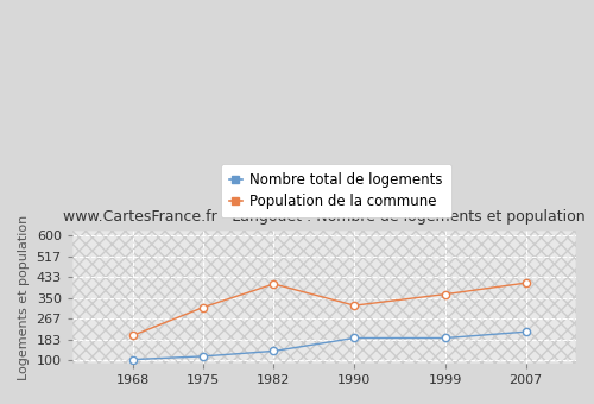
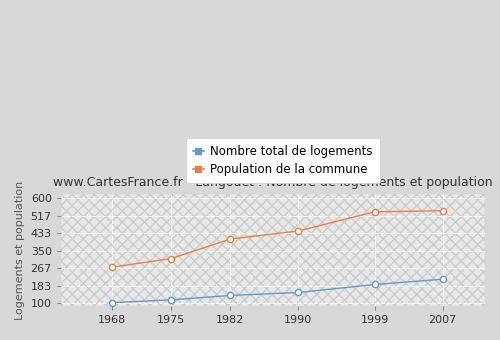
Population de la commune/1968: 200 -> 272
Nombre total de logements/1990: 190 -> 152
Population de la commune/1990: 320 -> 444
Population de la commune/1999: 365 -> 535
Population de la commune/2007: 410 -> 540
